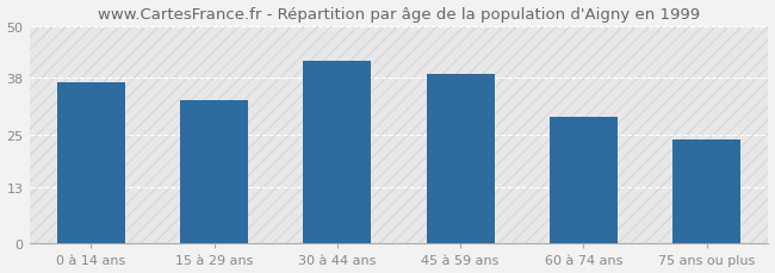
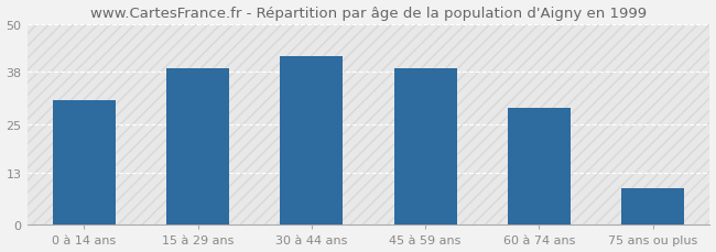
0 à 14 ans: 37 -> 31
15 à 29 ans: 33 -> 39
75 ans ou plus: 24 -> 9
